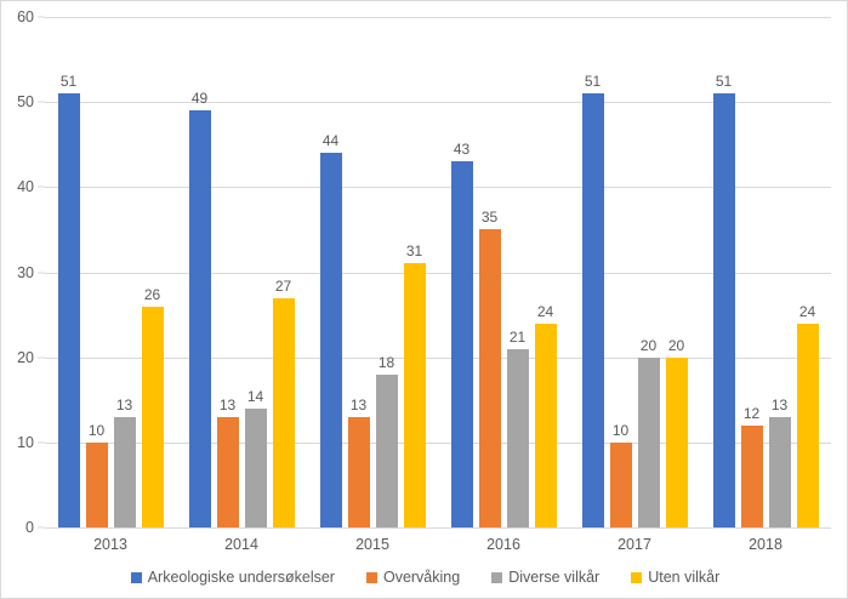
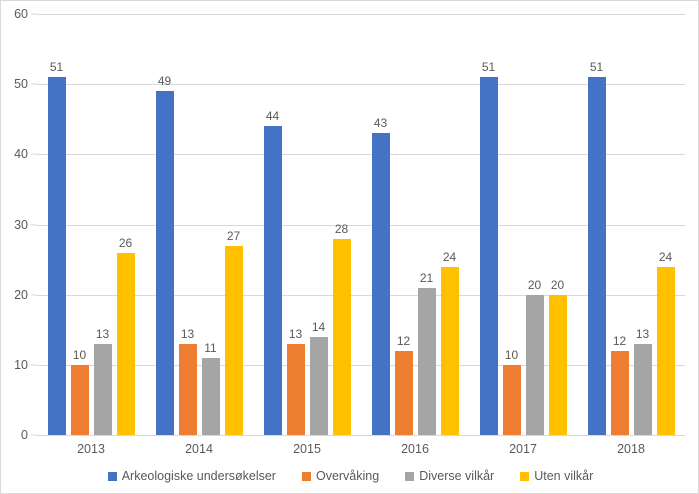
Diverse vilkår/2014: 14 -> 11
Diverse vilkår/2015: 18 -> 14
Uten vilkår/2015: 31 -> 28
Overvåking/2016: 35 -> 12
